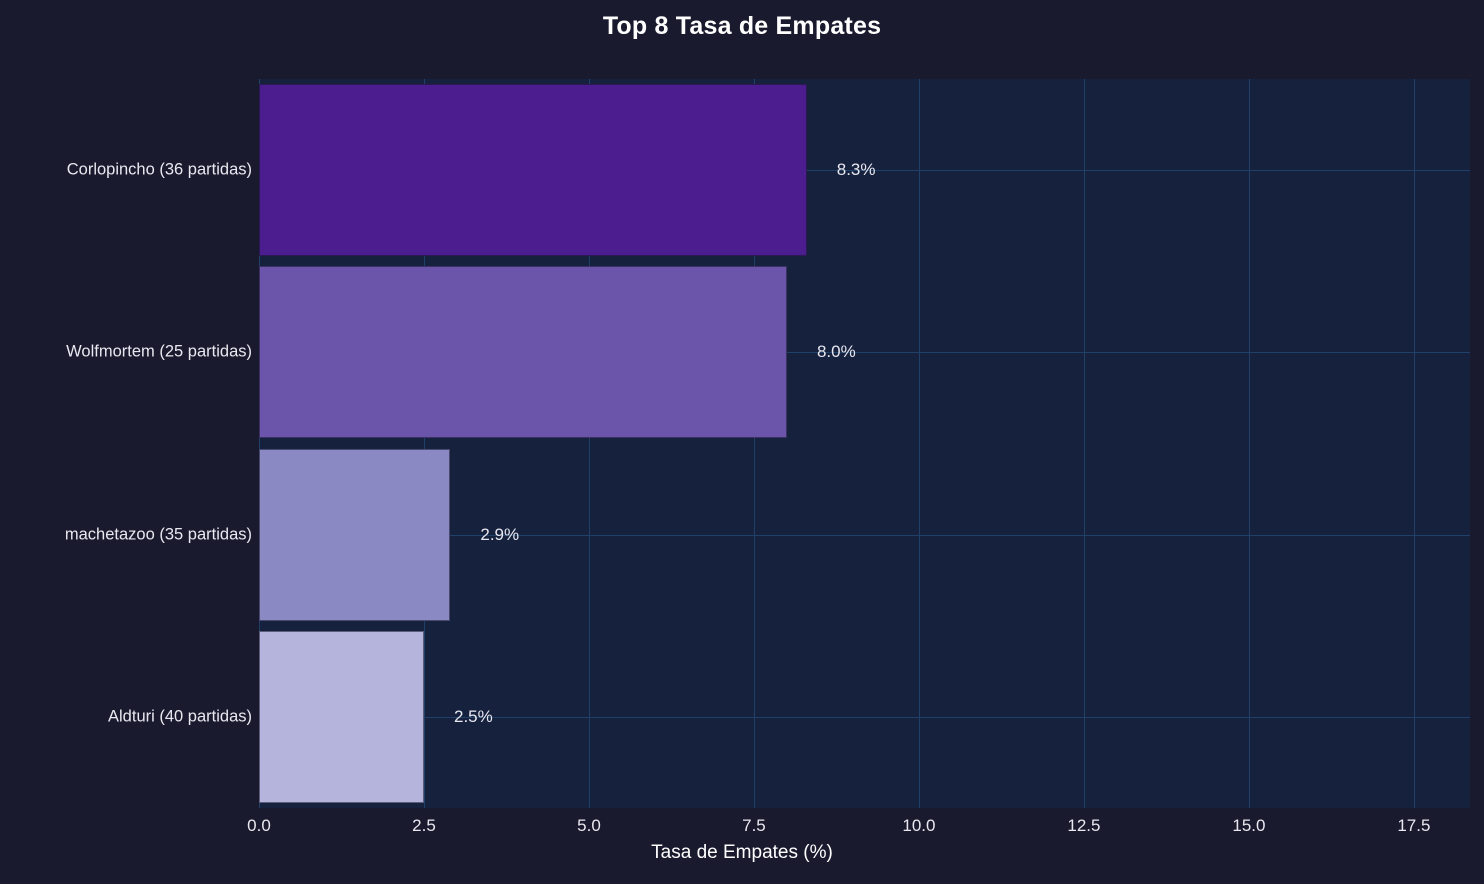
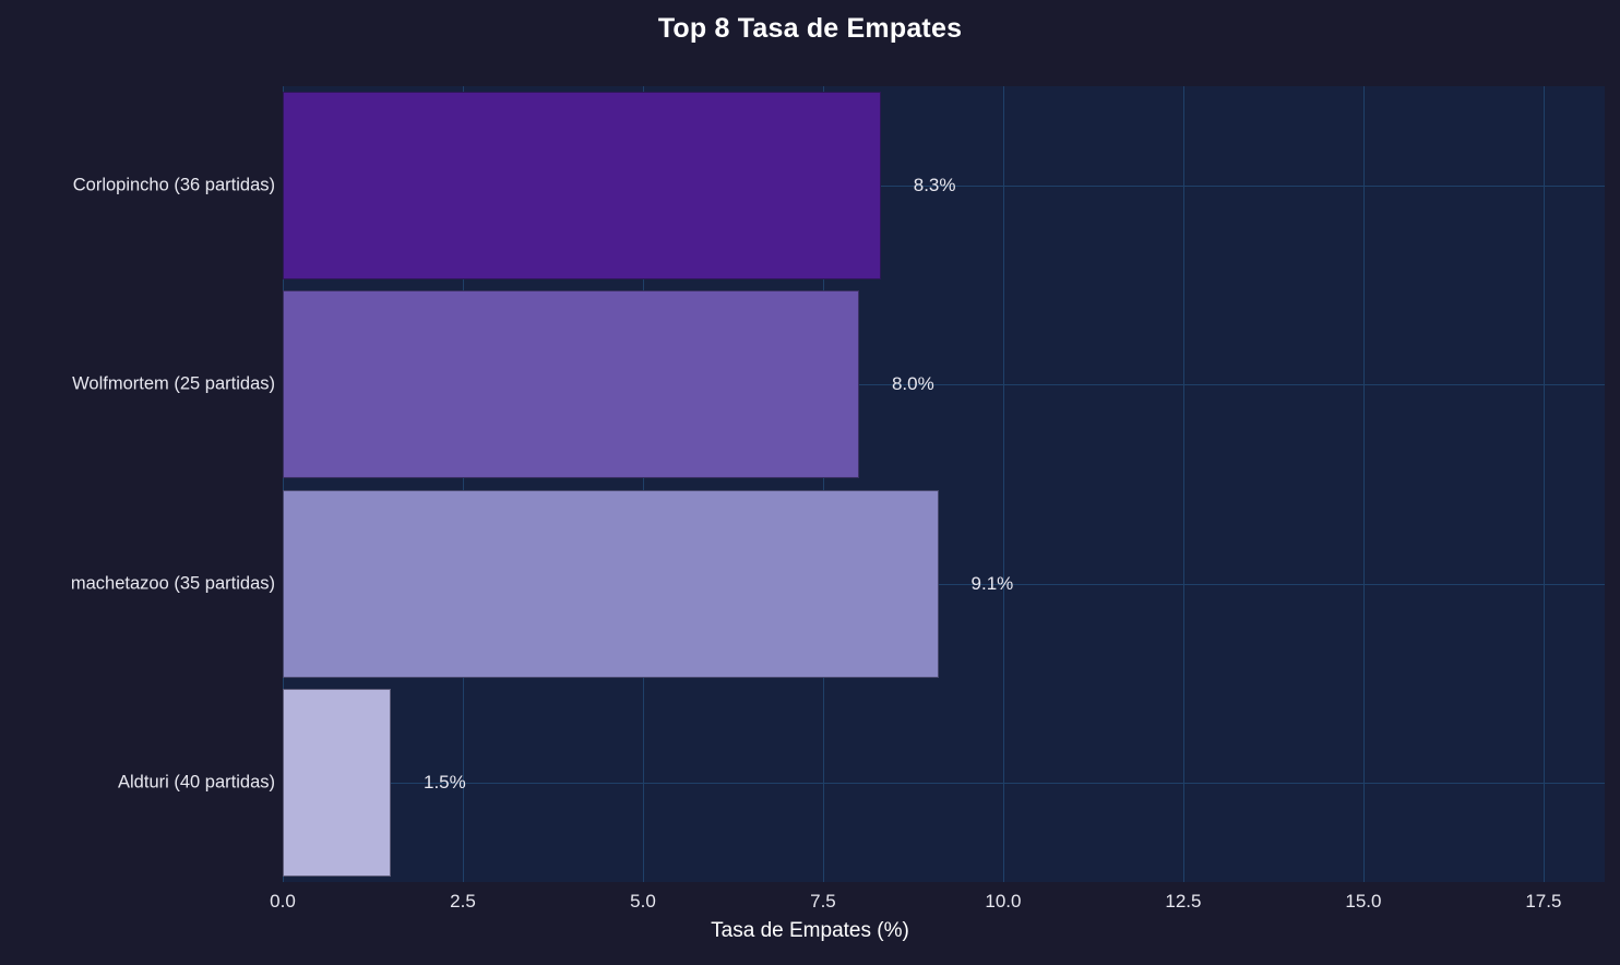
machetazoo (35 partidas): 2.9% -> 9.1%
Aldturi (40 partidas): 2.5% -> 1.5%
